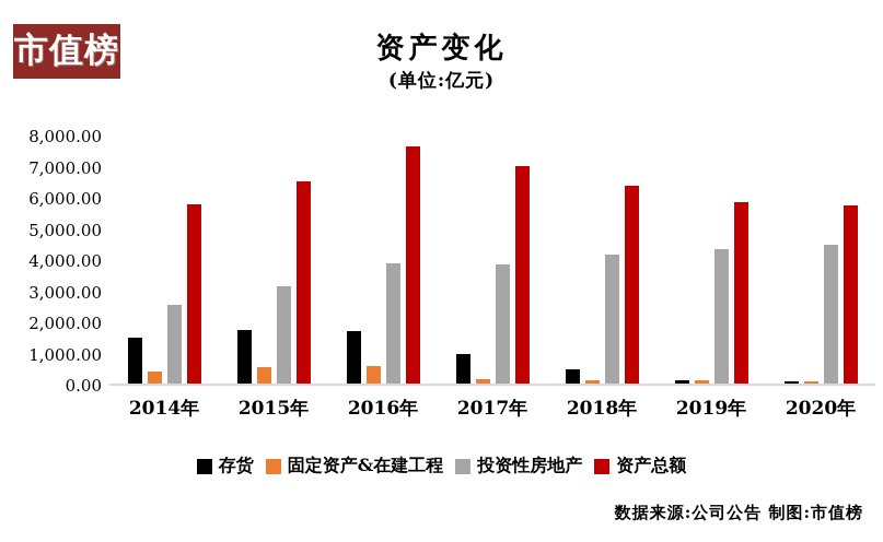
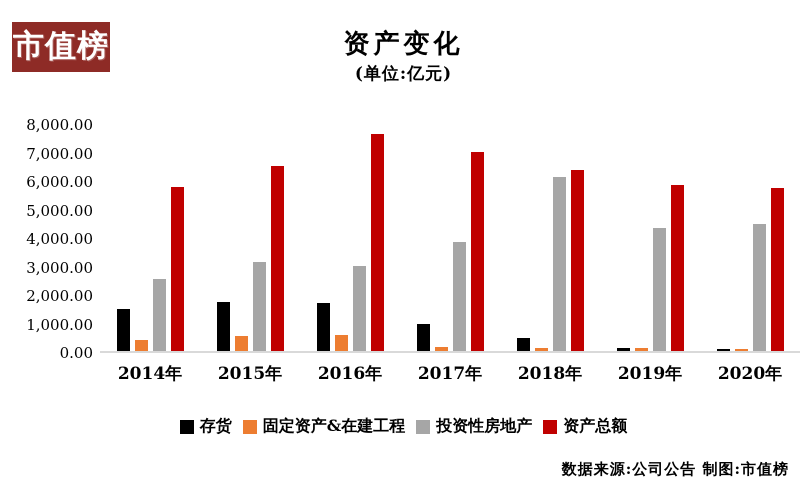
投资性房地产/2016年: 3900 -> 3000
投资性房地产/2018年: 4200 -> 6100
